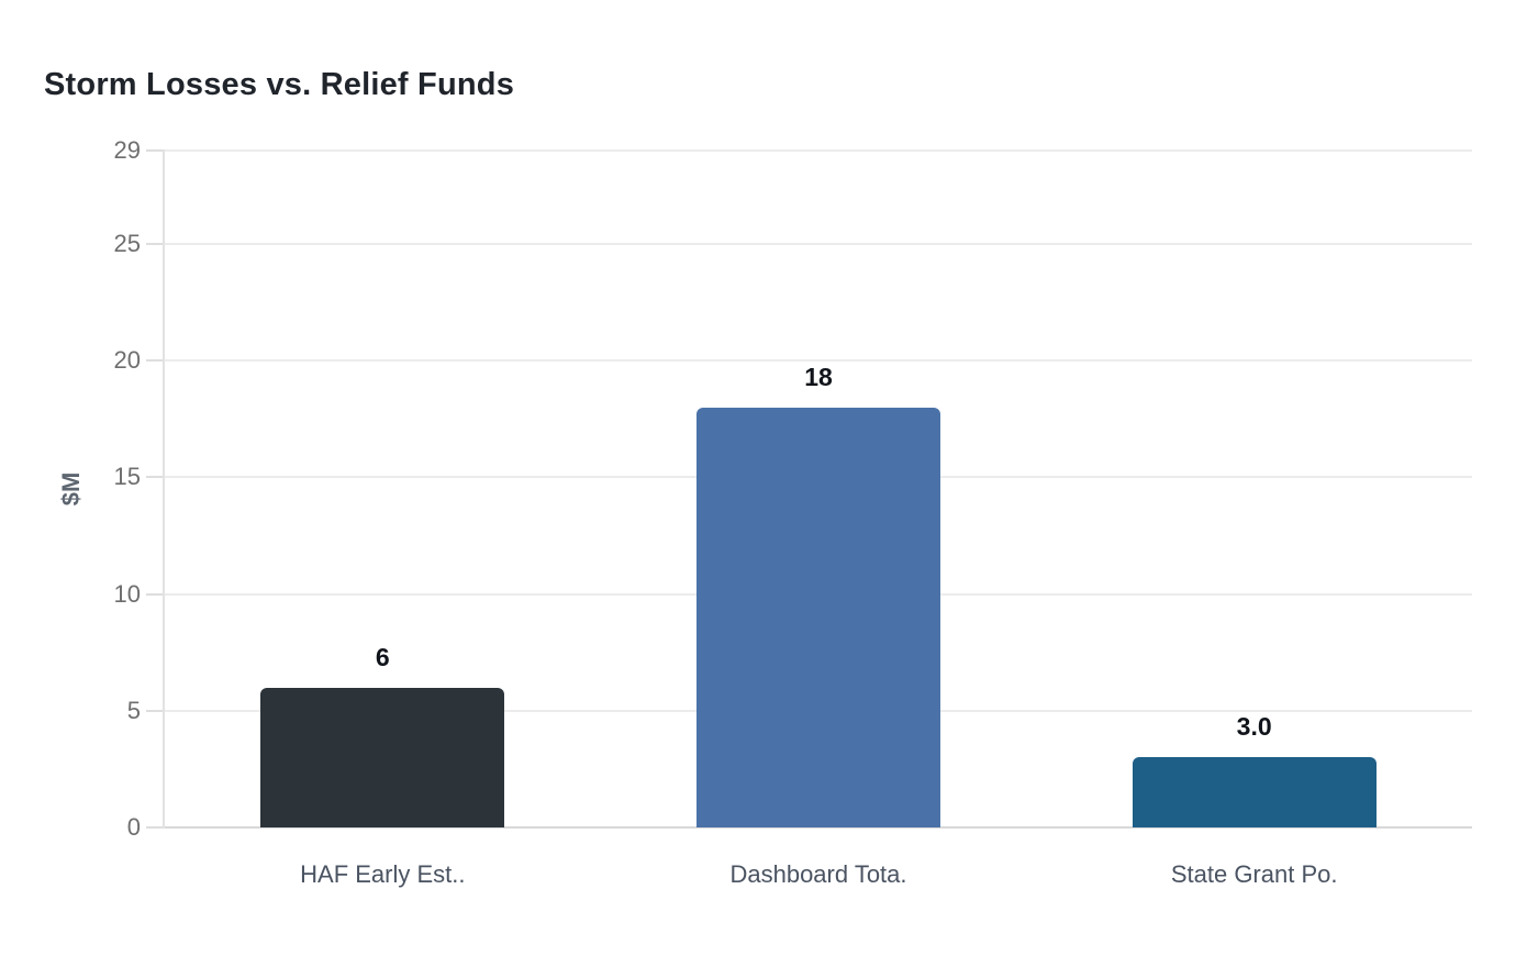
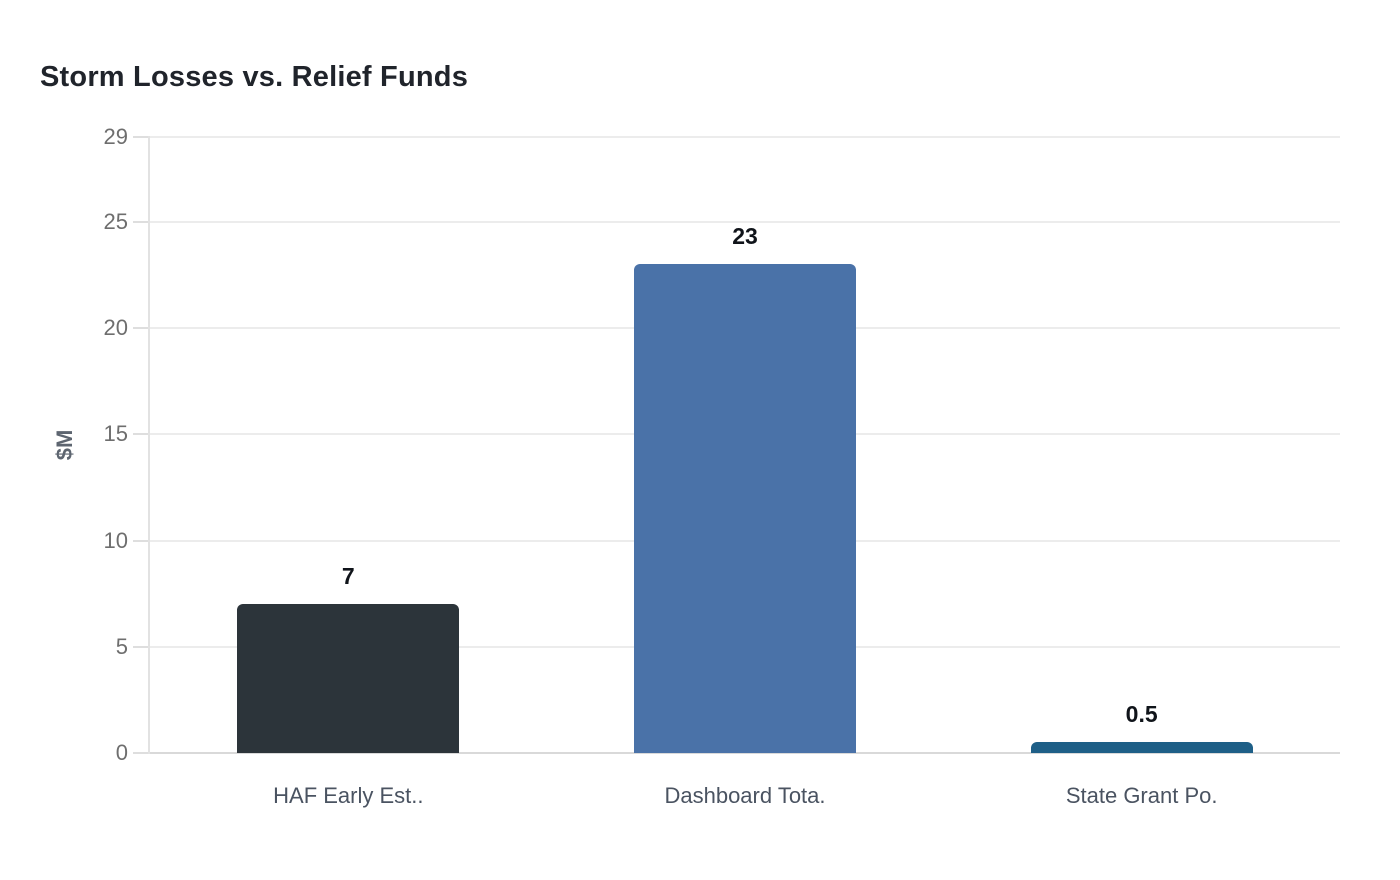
HAF Early Est..: 6 -> 7
Dashboard Tota.: 18 -> 23
State Grant Po.: 3.0 -> 0.5
